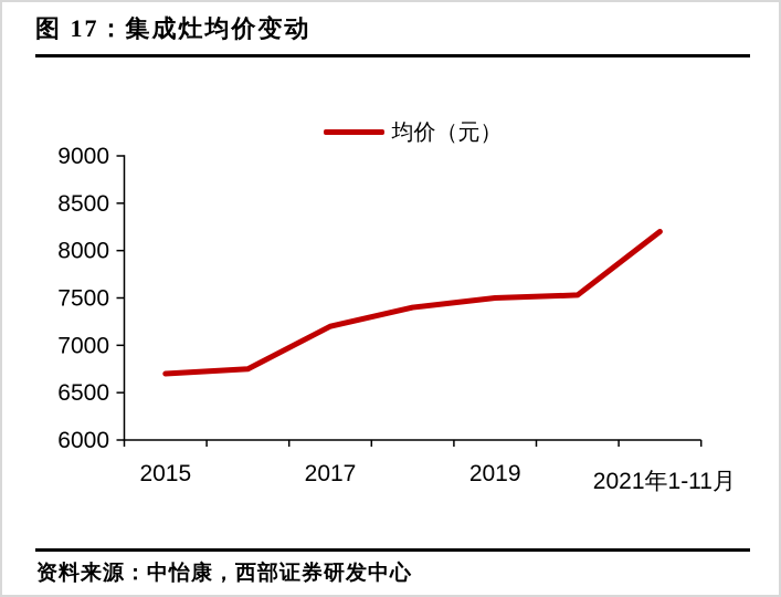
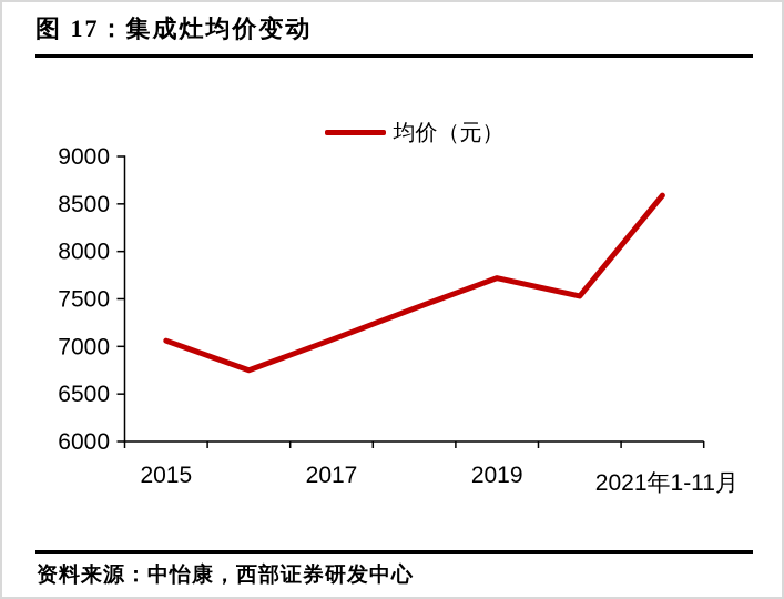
2015: 6700 -> 7100
2017: 7200 -> 7100
2019: 7500 -> 7700
2021年1-11月: 8200 -> 8600
